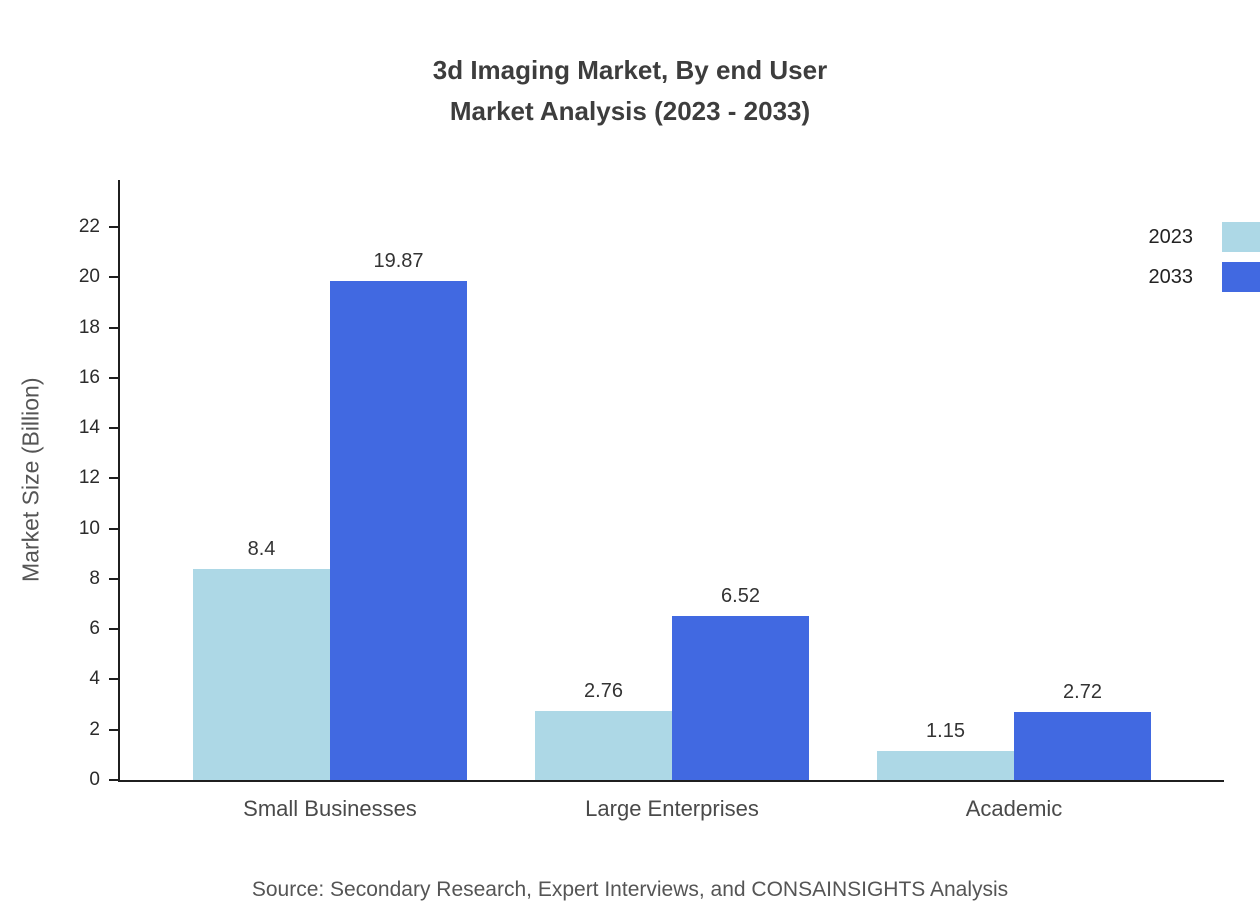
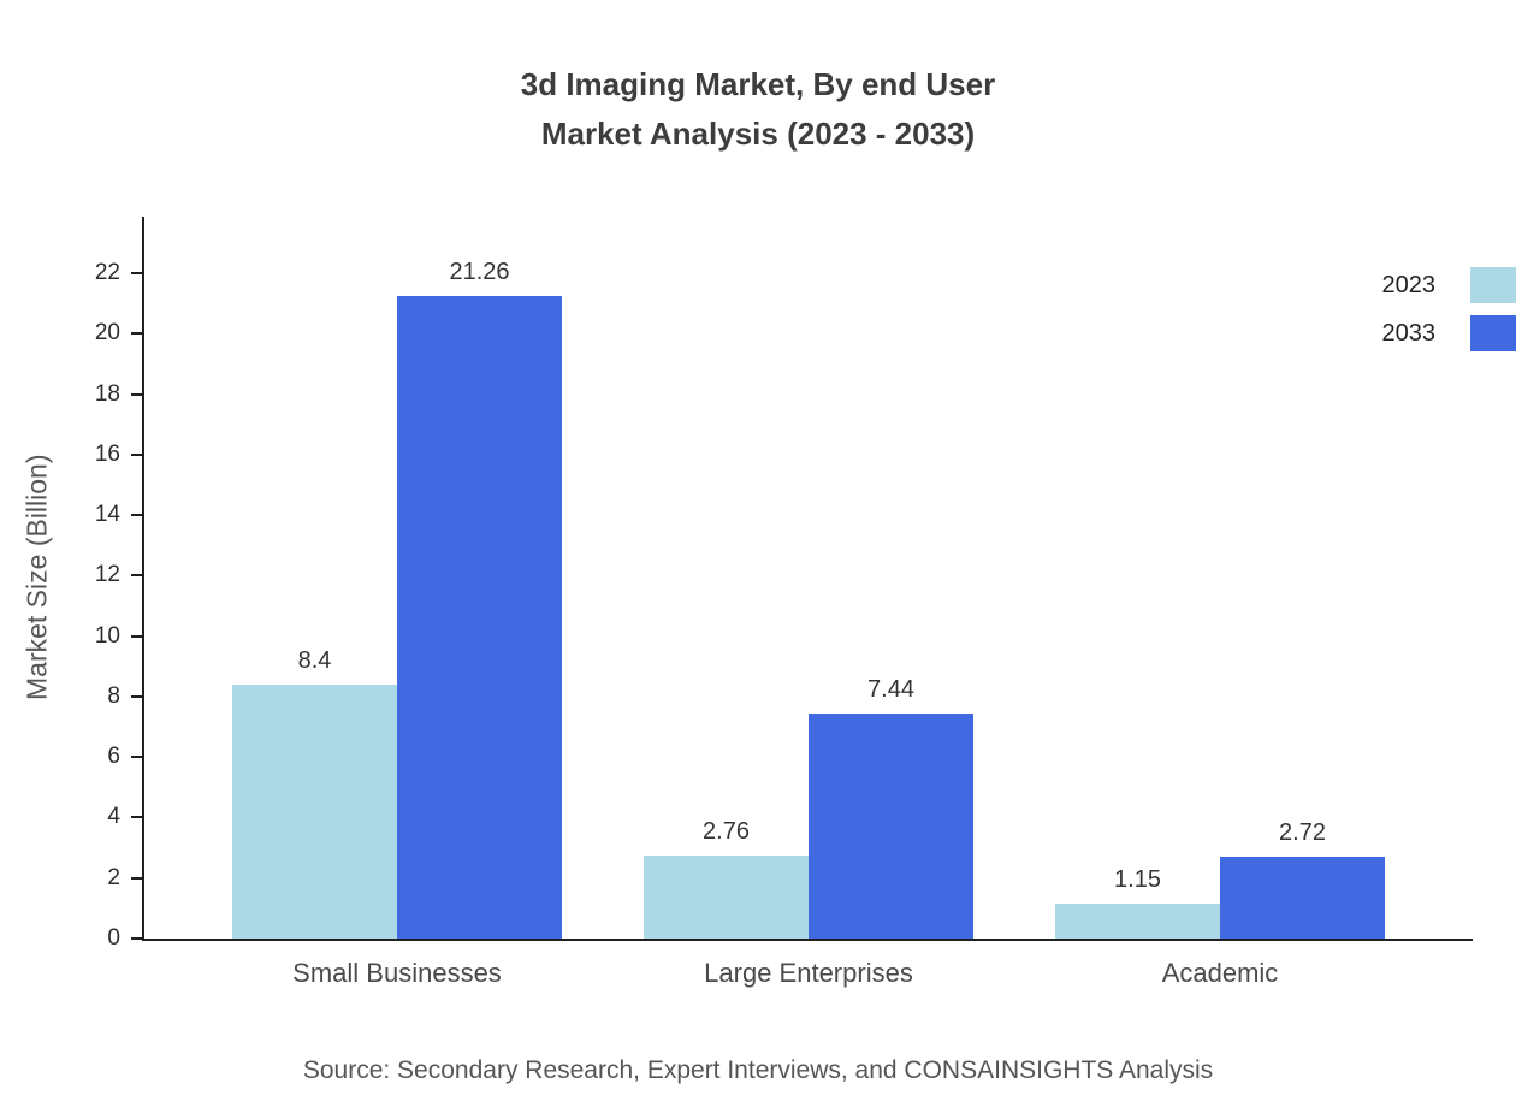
2033/Small Businesses: 19.87 -> 21.26
2033/Large Enterprises: 6.52 -> 7.44
